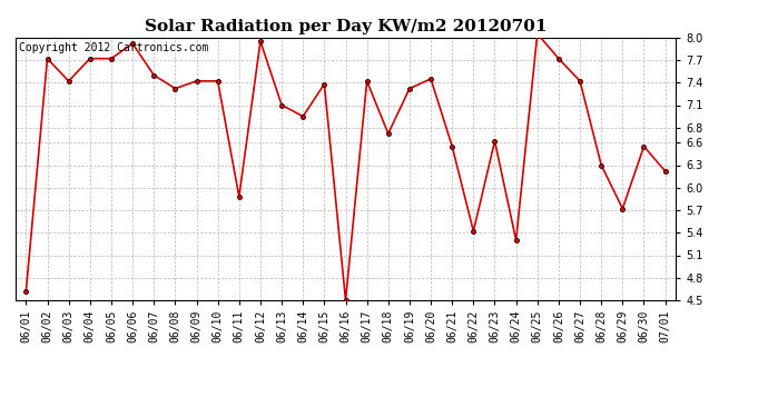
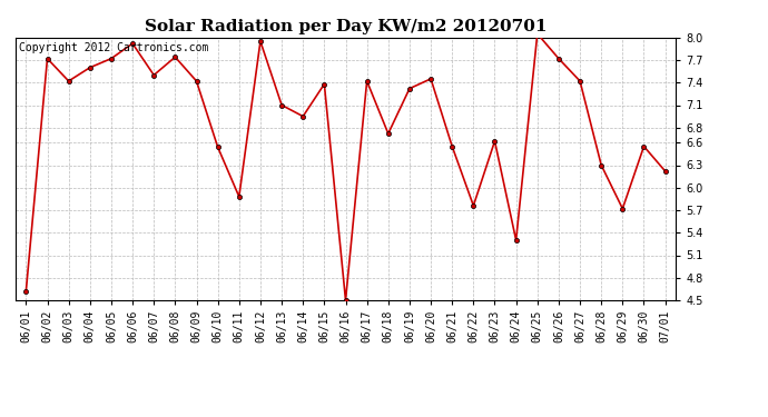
06/04: 7.72 -> 7.60
06/08: 7.32 -> 7.74
06/10: 7.42 -> 6.54
06/22: 5.42 -> 5.76
